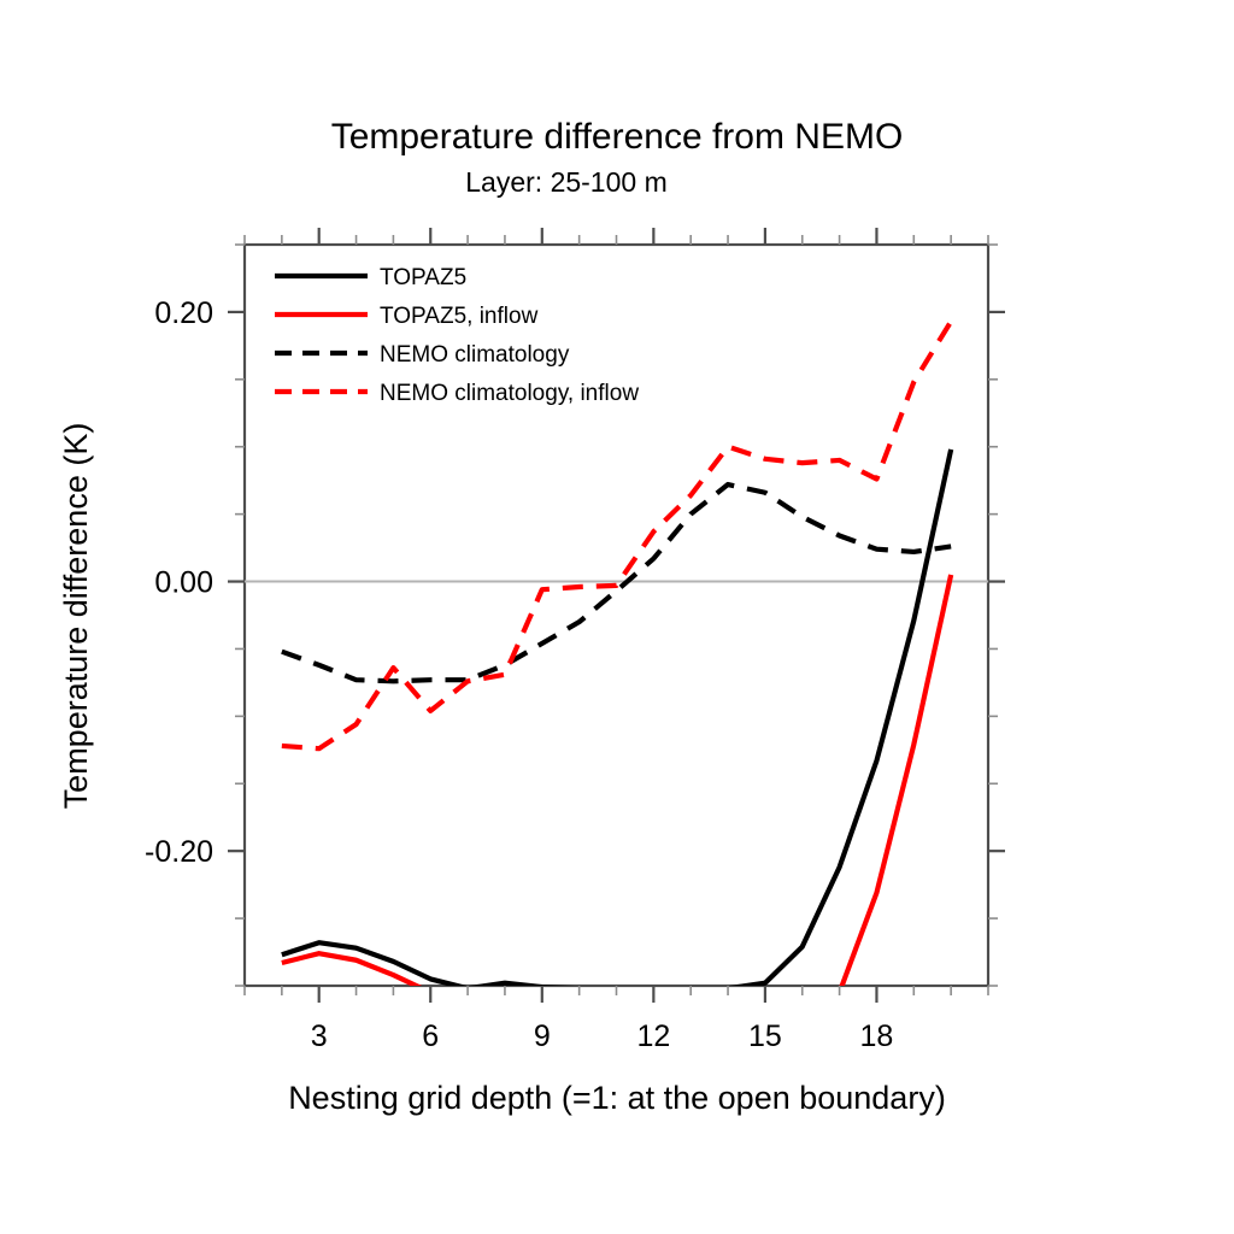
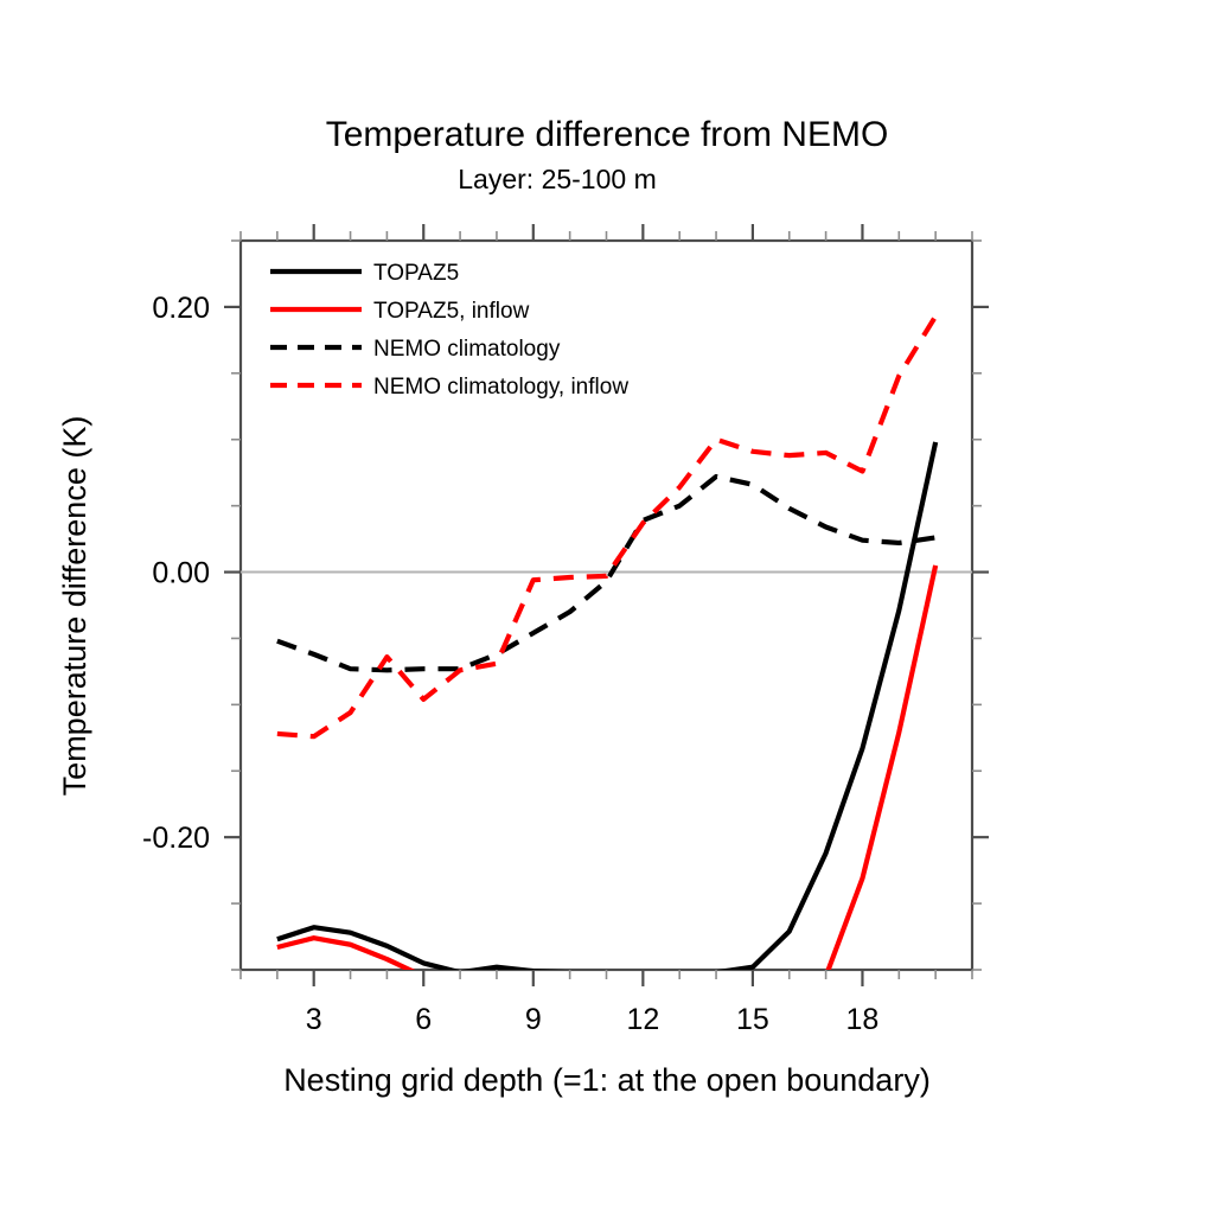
NEMO climatology/12: 0.017 -> 0.039
